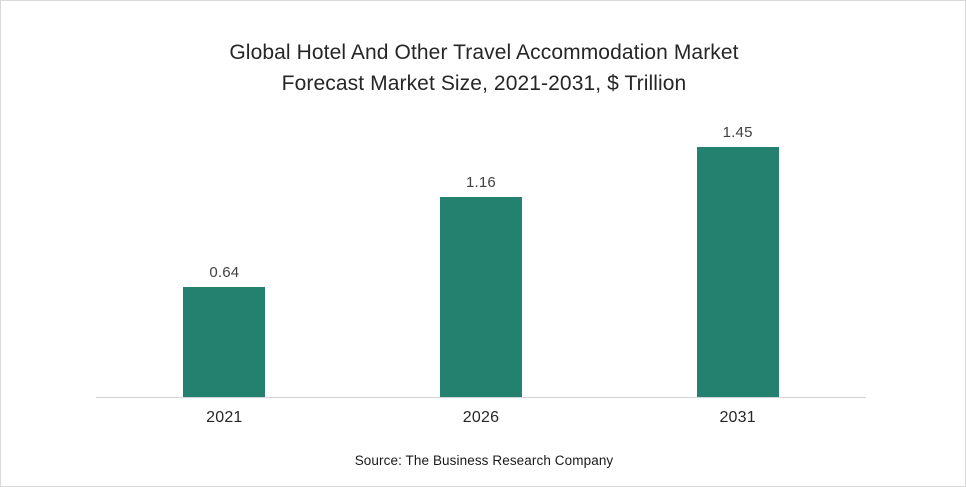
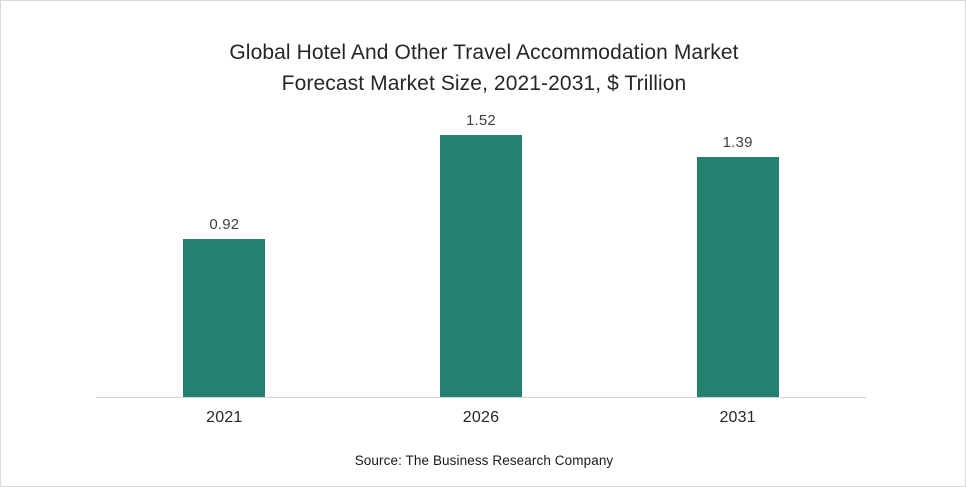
2021: 0.64 -> 0.92
2026: 1.16 -> 1.52
2031: 1.45 -> 1.39
